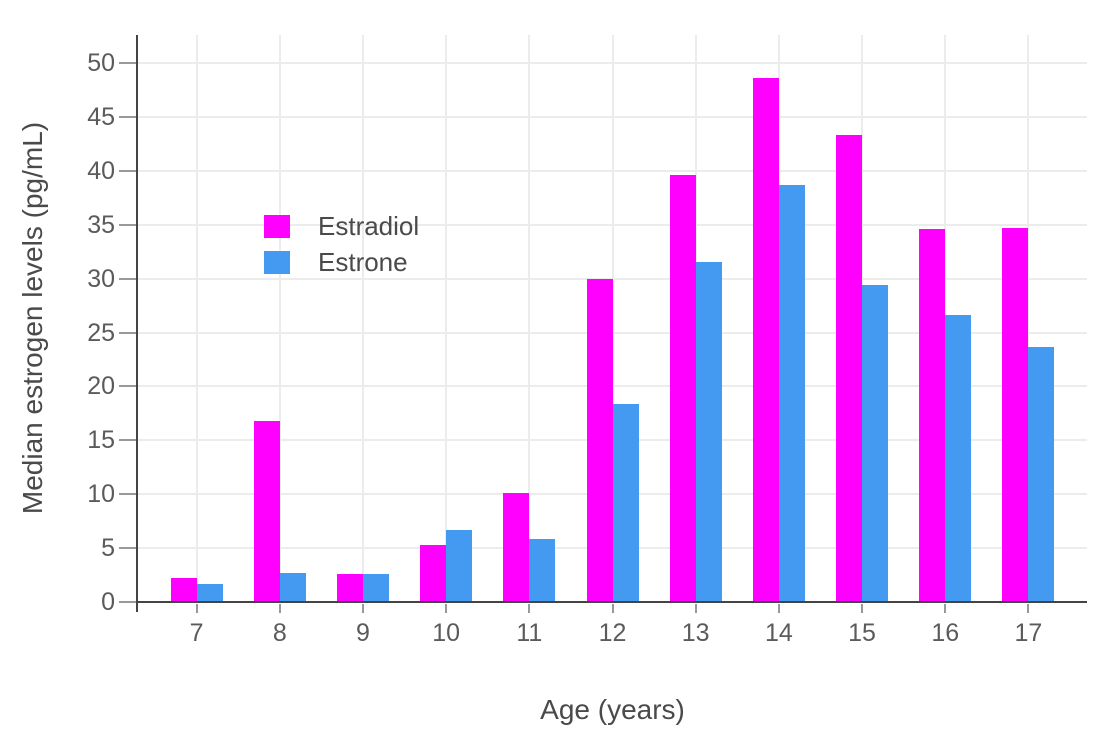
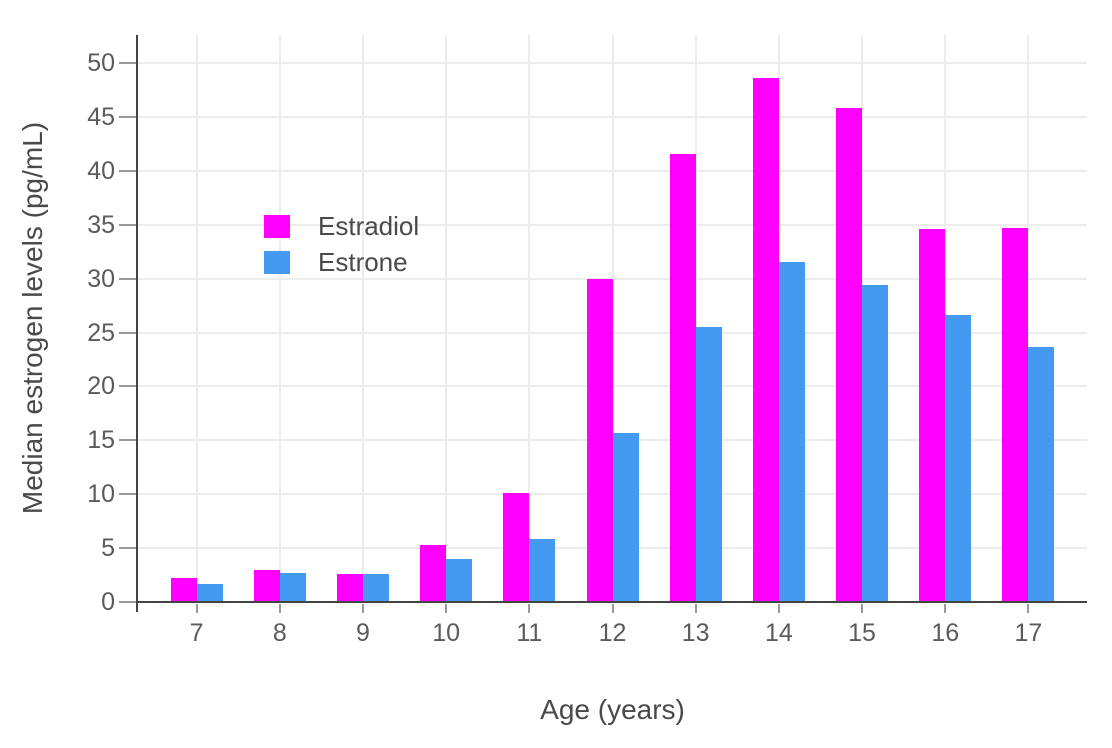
Estradiol/8: 16.8 -> 3.0
Estrone/10: 6.7 -> 4.0
Estrone/12: 18.4 -> 15.7
Estradiol/13: 39.6 -> 41.6
Estrone/13: 31.5 -> 25.5
Estrone/14: 38.7 -> 31.5
Estradiol/15: 43.3 -> 45.8
